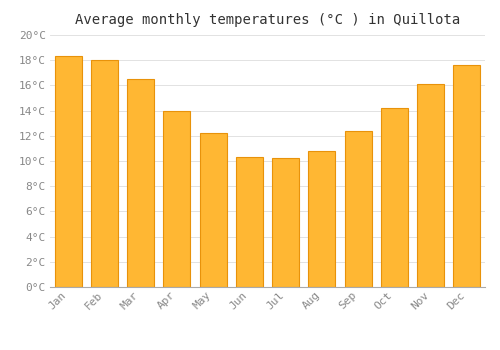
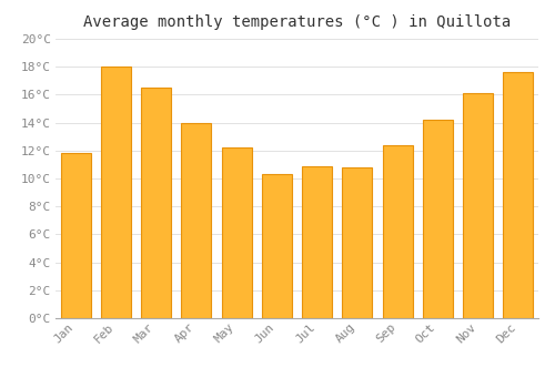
Jan: 18.3°C -> 11.8°C
Jul: 10.2°C -> 10.9°C
